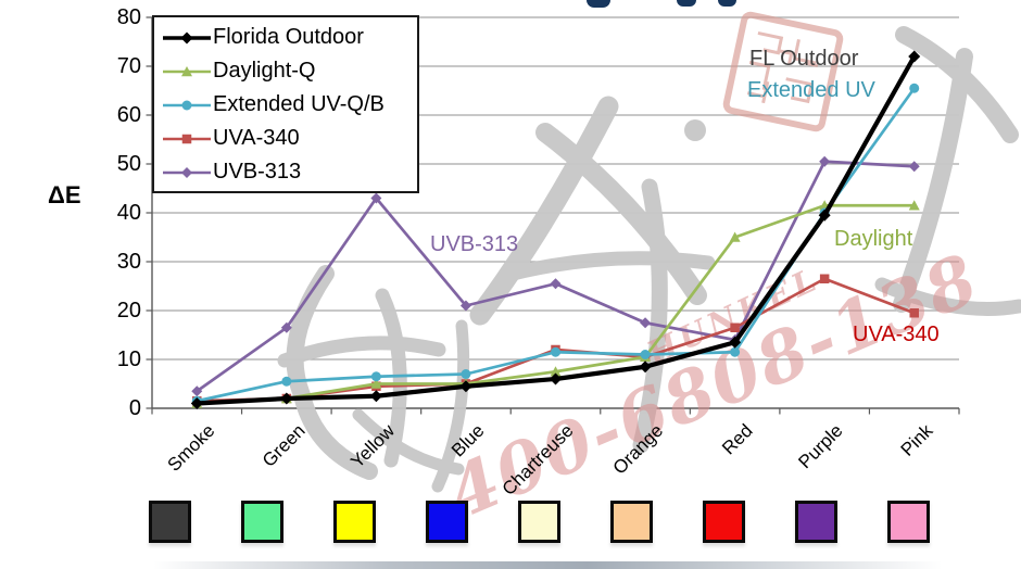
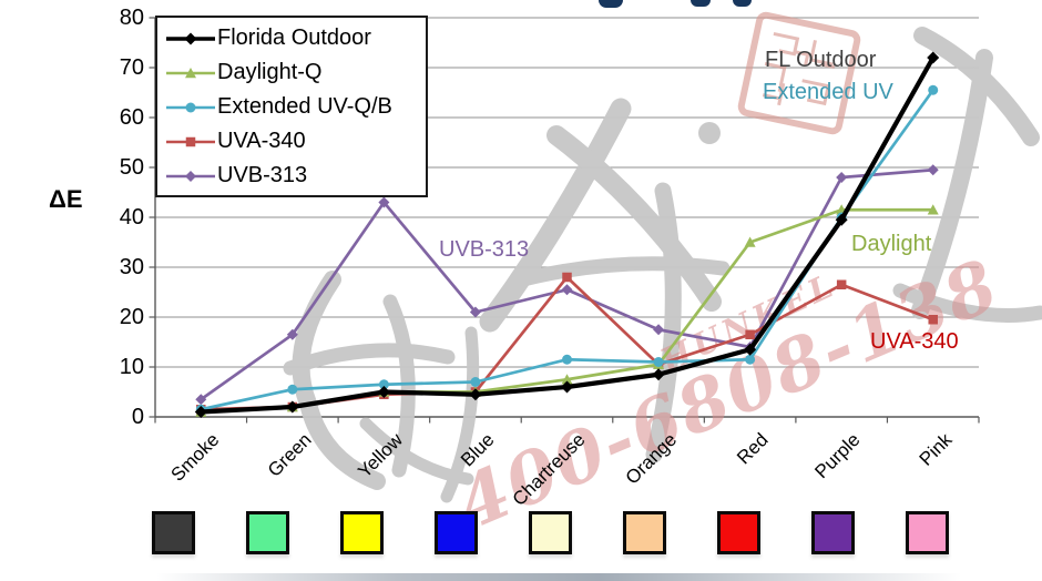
Florida Outdoor/Yellow: 2 -> 5
UVA-340/Chartreuse: 12 -> 28
UVB-313/Purple: 50 -> 48
